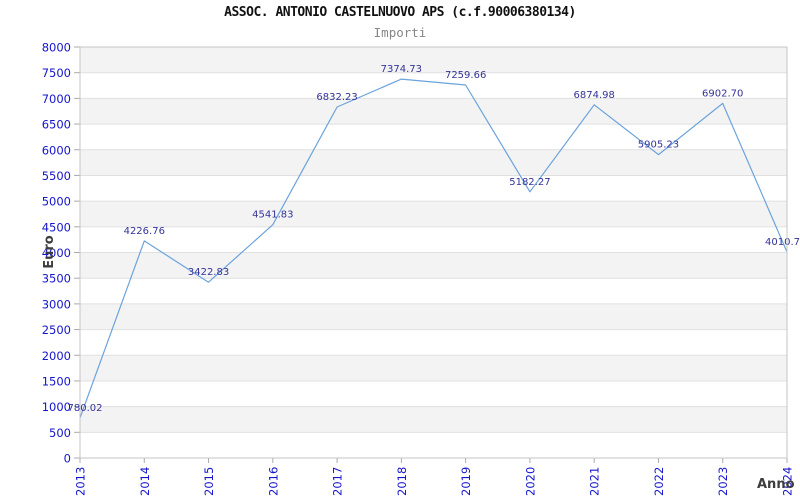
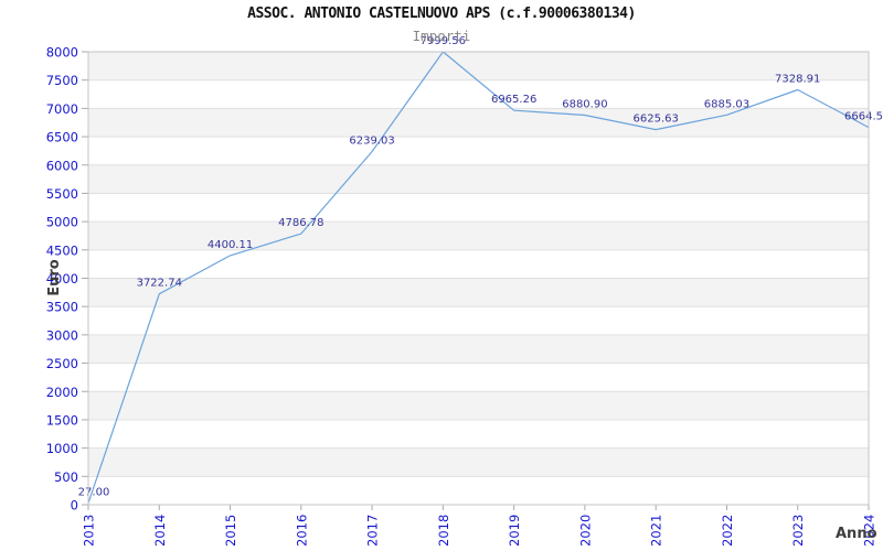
2013: 780.02 -> 27.00
2014: 4226.76 -> 3722.74
2015: 3422.83 -> 4400.11
2016: 4541.83 -> 4786.78
2017: 6832.23 -> 6239.03
2018: 7374.73 -> 7999.56
2019: 7259.66 -> 6965.26
2020: 5182.27 -> 6880.90
2021: 6874.98 -> 6625.63
2022: 5905.23 -> 6885.03
2023: 6902.70 -> 7328.91
2024: 4010.7 -> 6664.5
